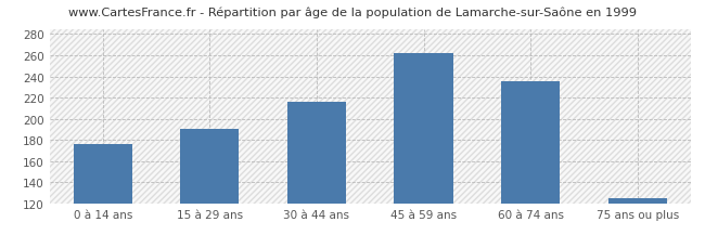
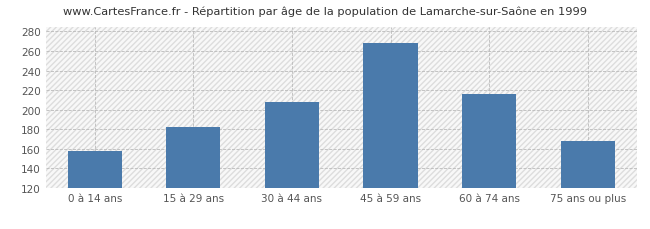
0 à 14 ans: 176 -> 158
15 à 29 ans: 190 -> 182
30 à 44 ans: 216 -> 208
45 à 59 ans: 262 -> 268
60 à 74 ans: 235 -> 216
75 ans ou plus: 125 -> 168
